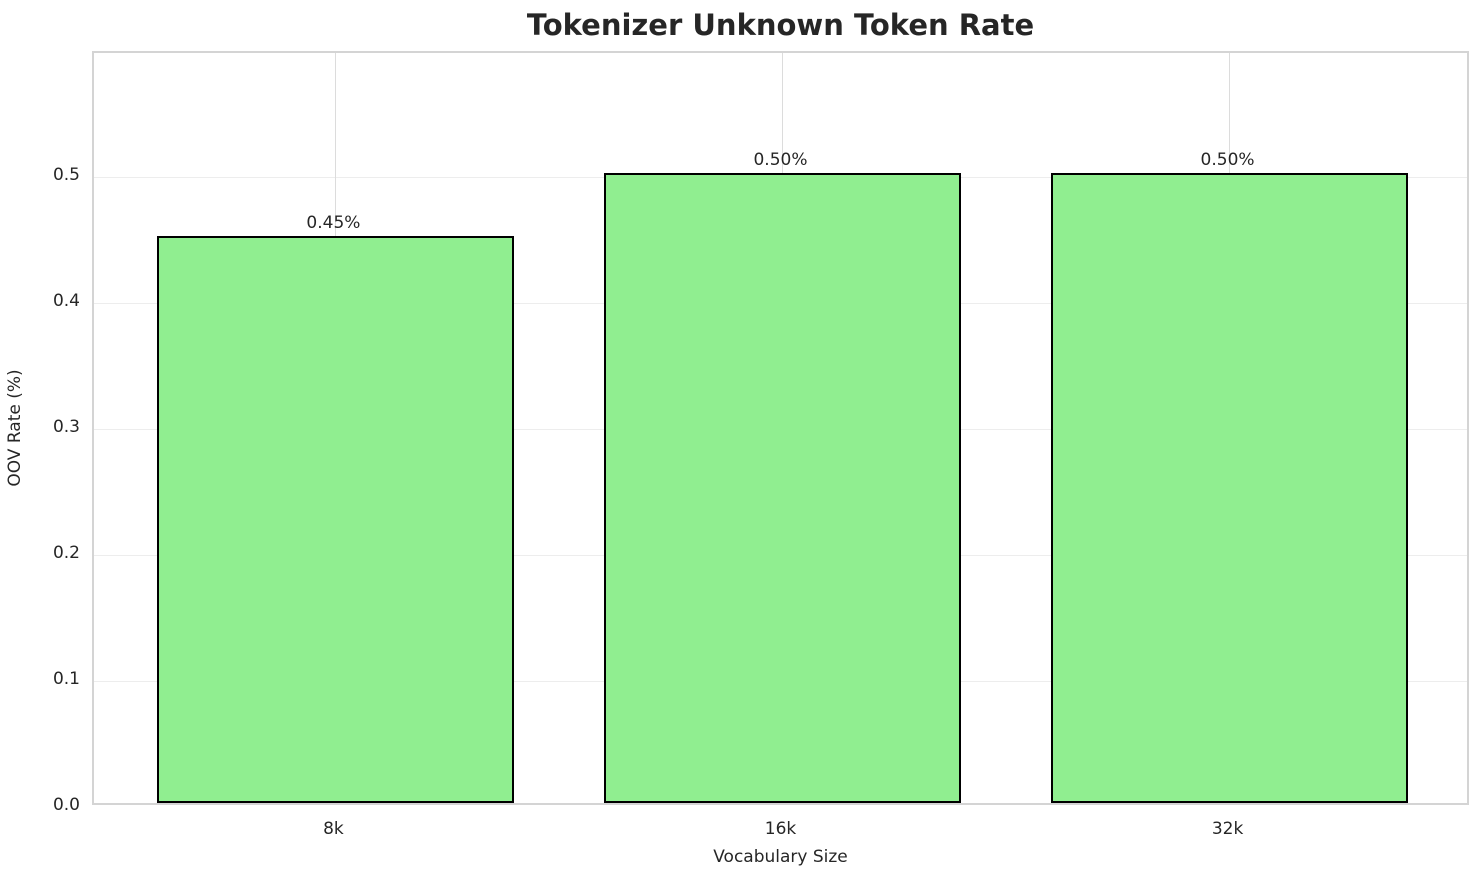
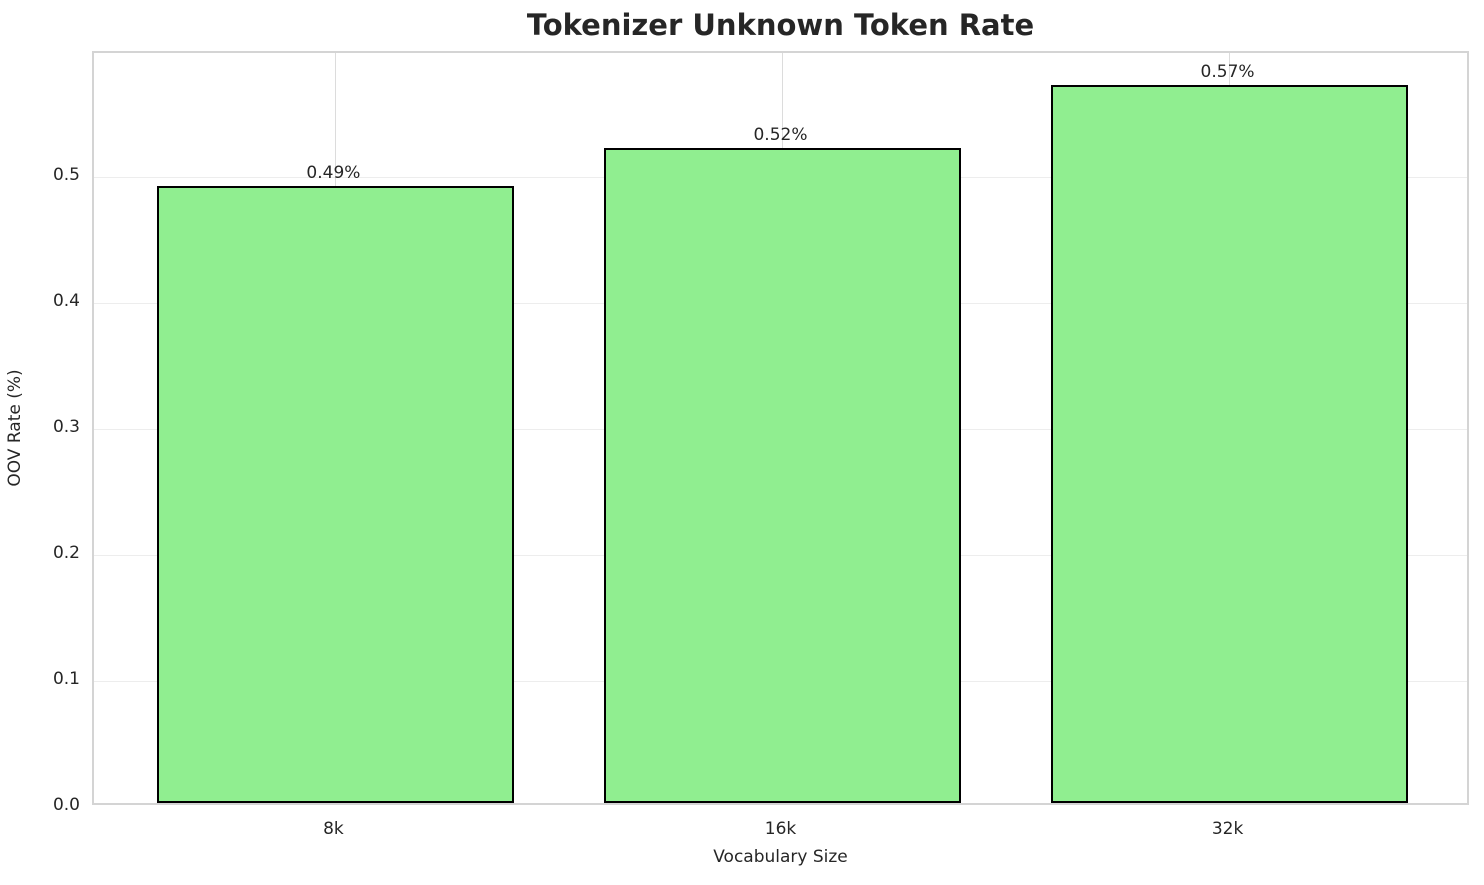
8k: 0.45% -> 0.49%
16k: 0.50% -> 0.52%
32k: 0.50% -> 0.57%
